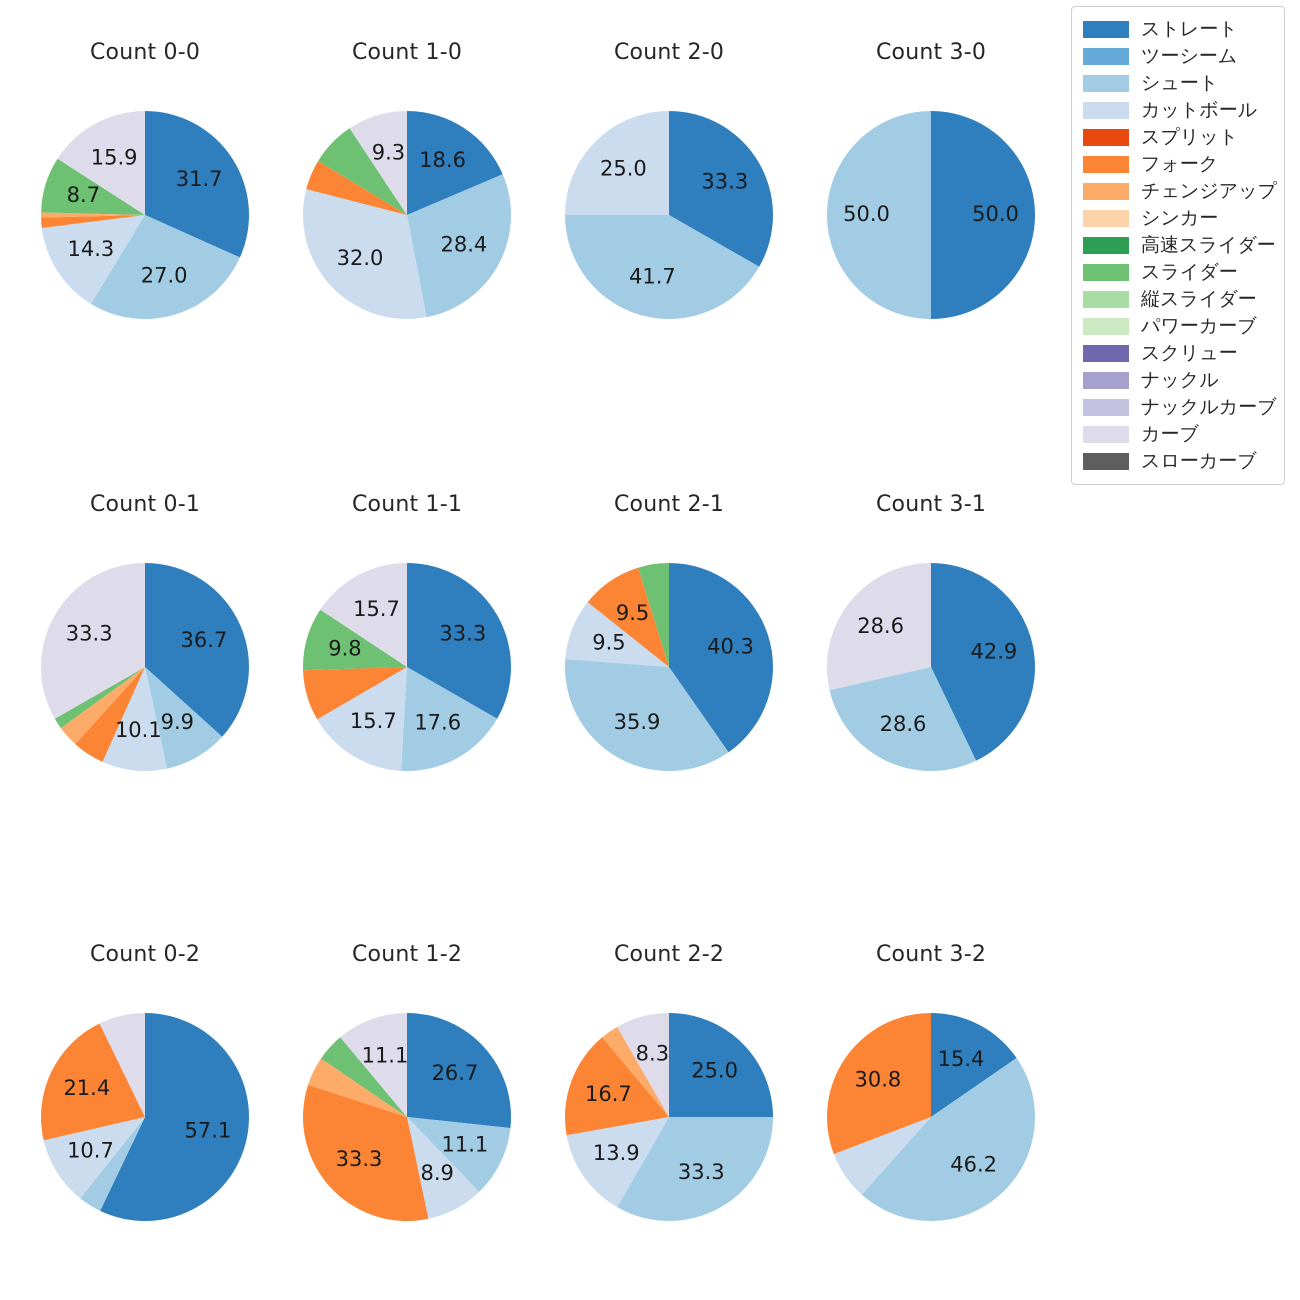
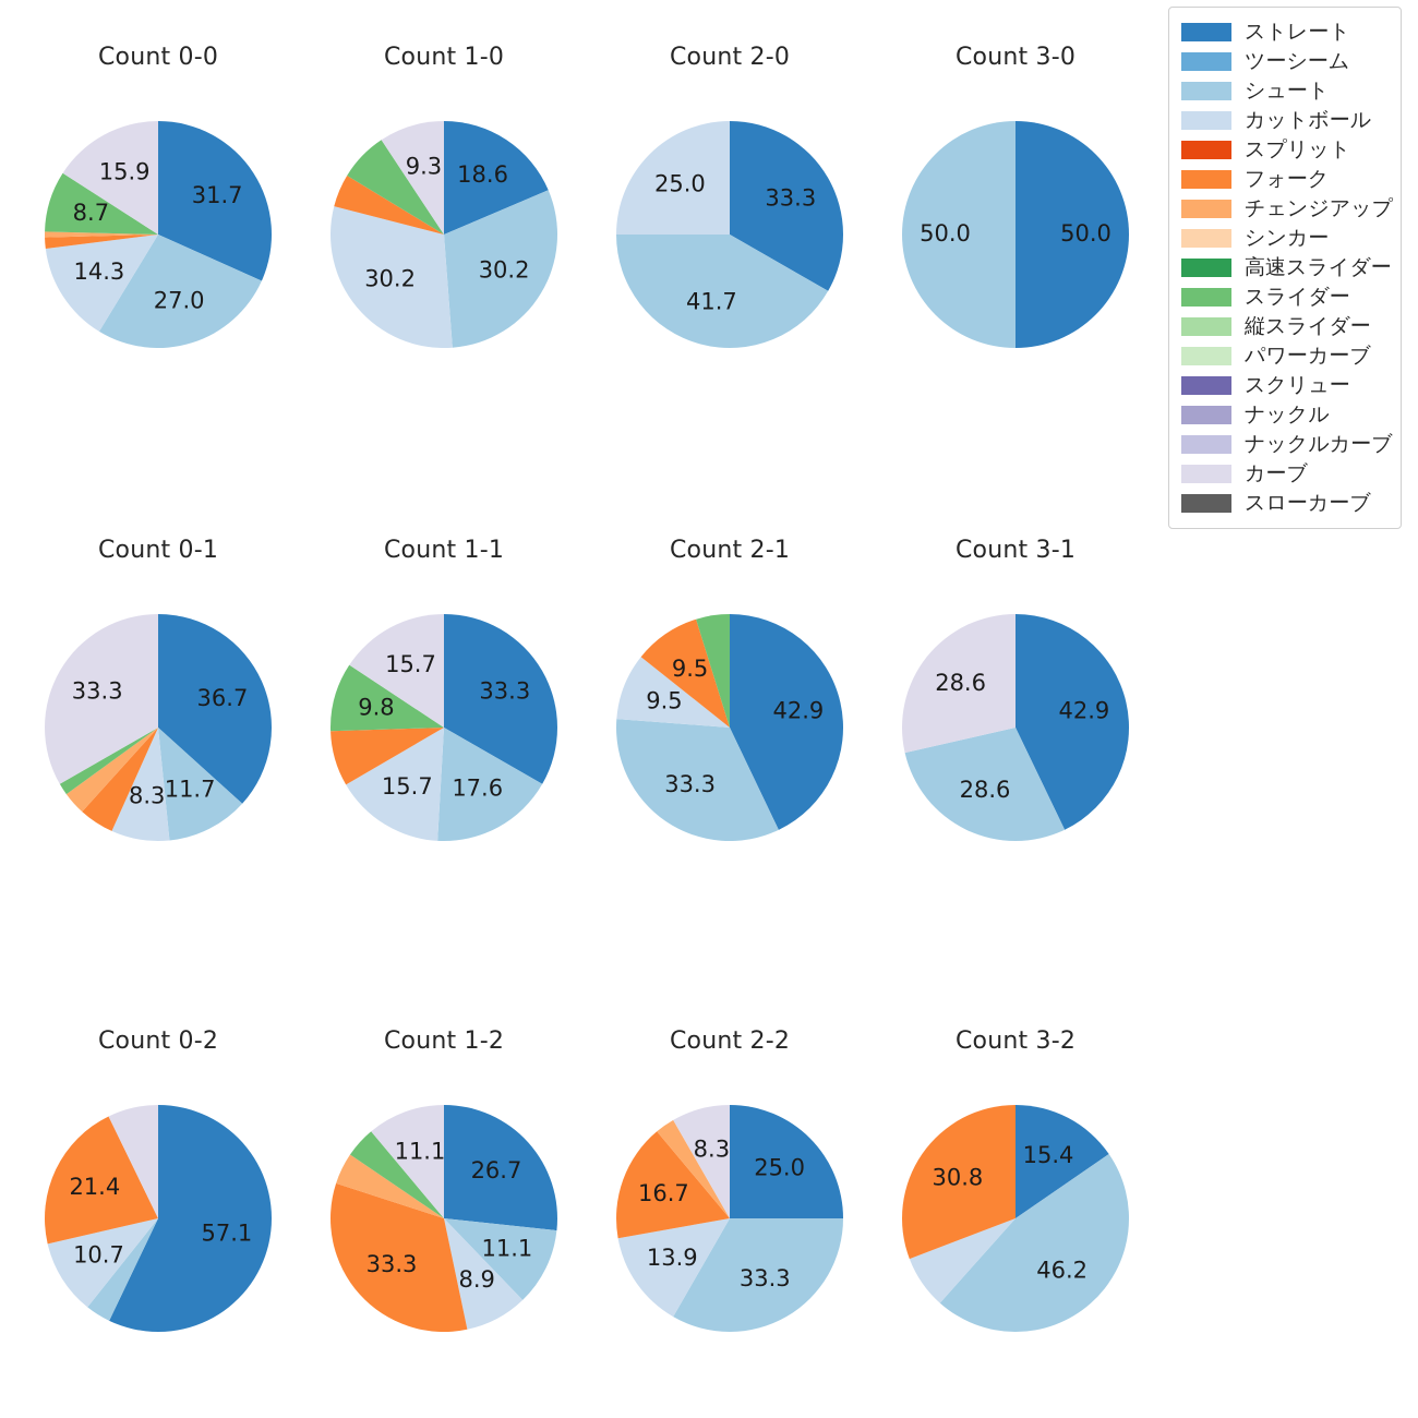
Count 1-0/シュート: 28.4 -> 30.2
Count 1-0/カットボール: 32.0 -> 30.2
Count 0-1/シュート: 9.9 -> 11.7
Count 0-1/カットボール: 10.1 -> 8.3
Count 2-1/ストレート: 40.3 -> 42.9
Count 2-1/シュート: 35.9 -> 33.3
